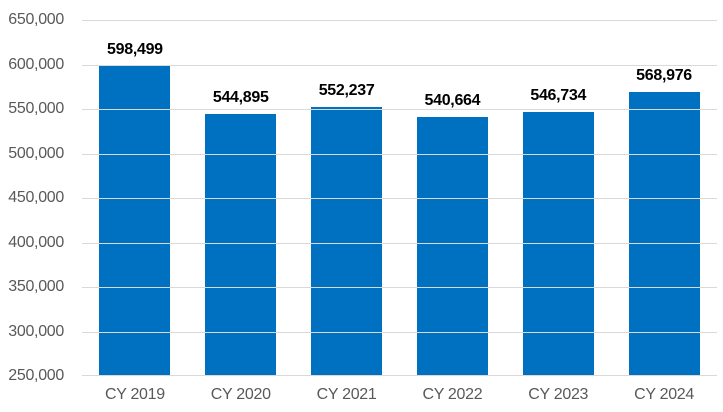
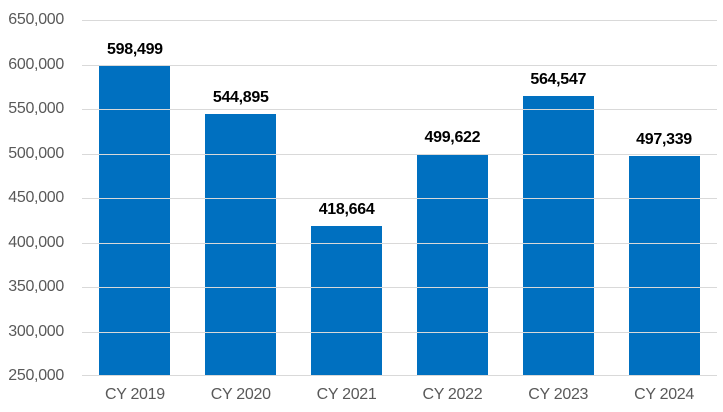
CY 2021: 552,237 -> 418,664
CY 2022: 540,664 -> 499,622
CY 2023: 546,734 -> 564,547
CY 2024: 568,976 -> 497,339
